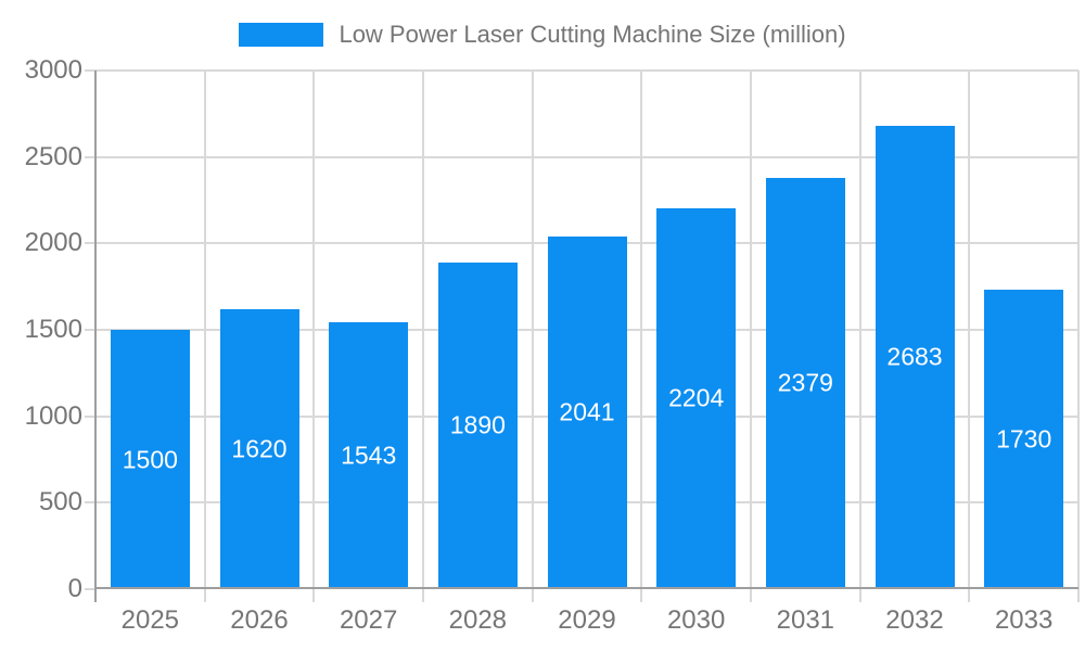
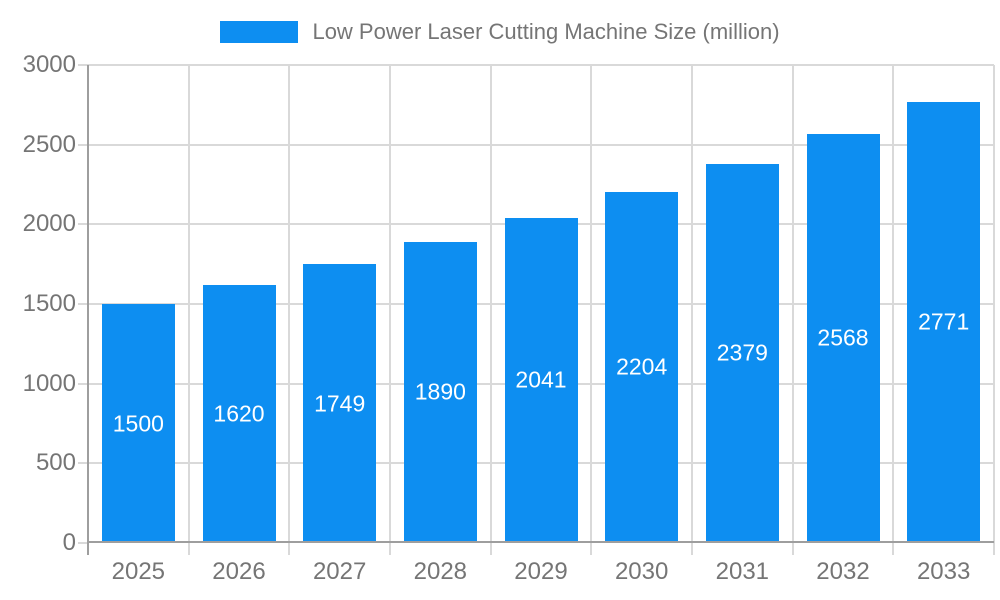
2027: 1543 -> 1749
2032: 2683 -> 2568
2033: 1730 -> 2771
